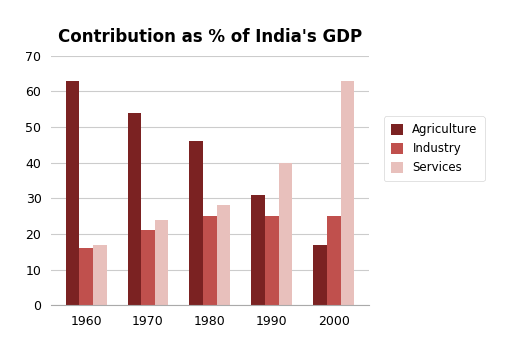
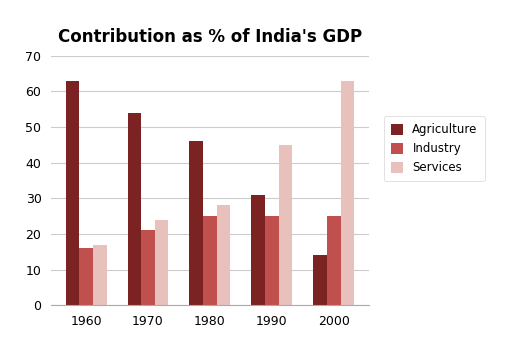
Services/1990: 40 -> 45
Agriculture/2000: 17 -> 14
